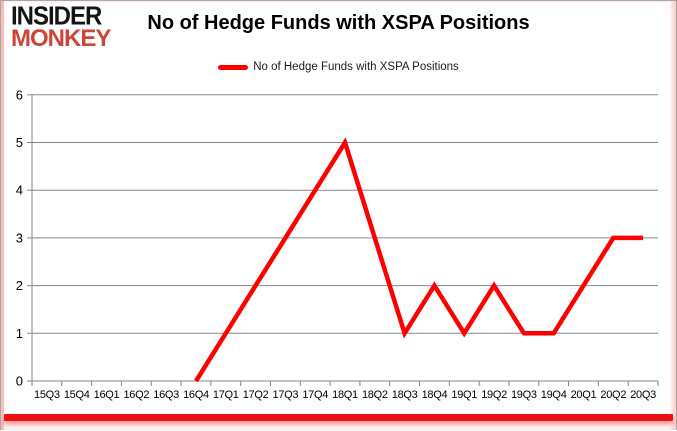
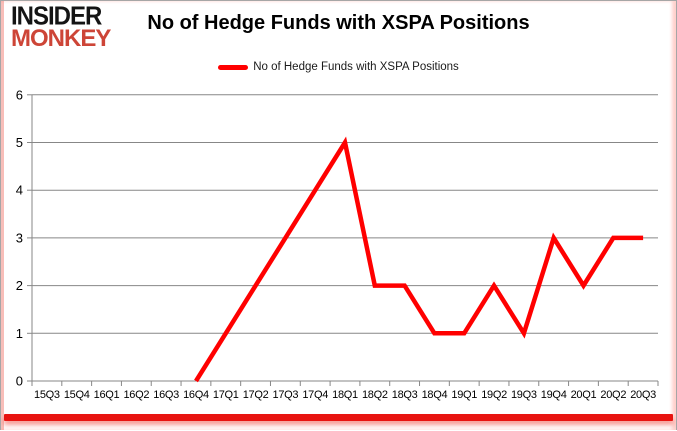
18Q2: 3 -> 2
18Q3: 1 -> 2
18Q4: 2 -> 1
19Q4: 1 -> 3
